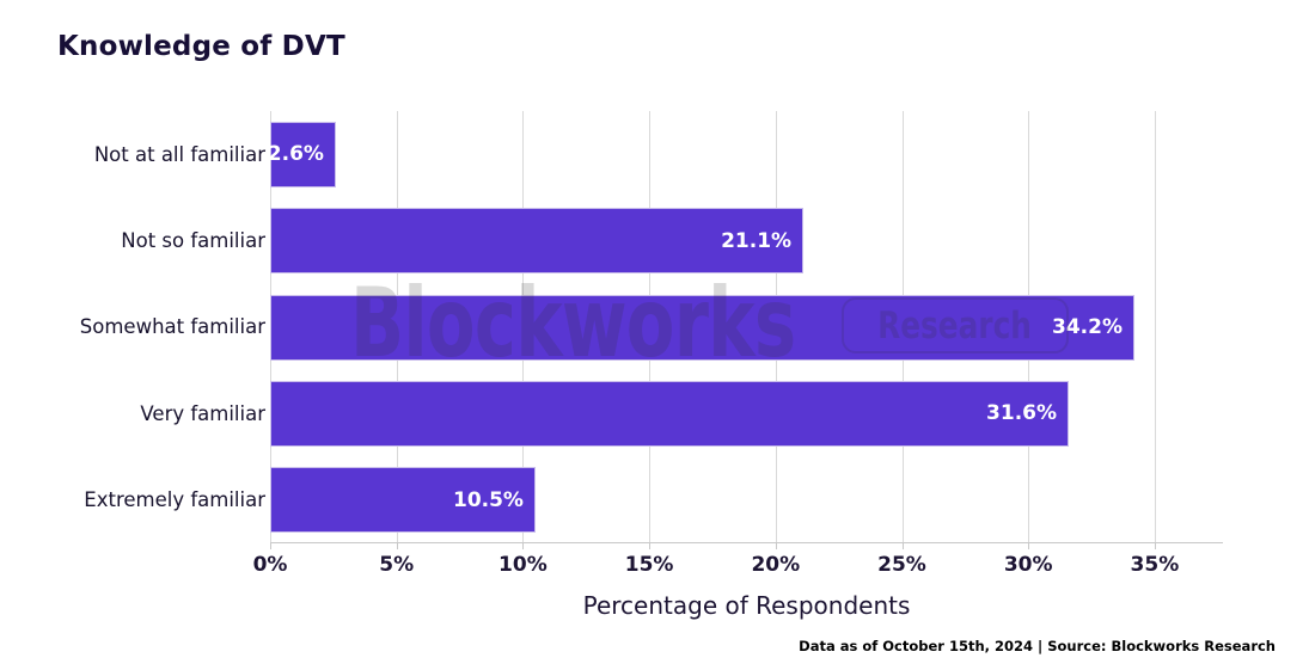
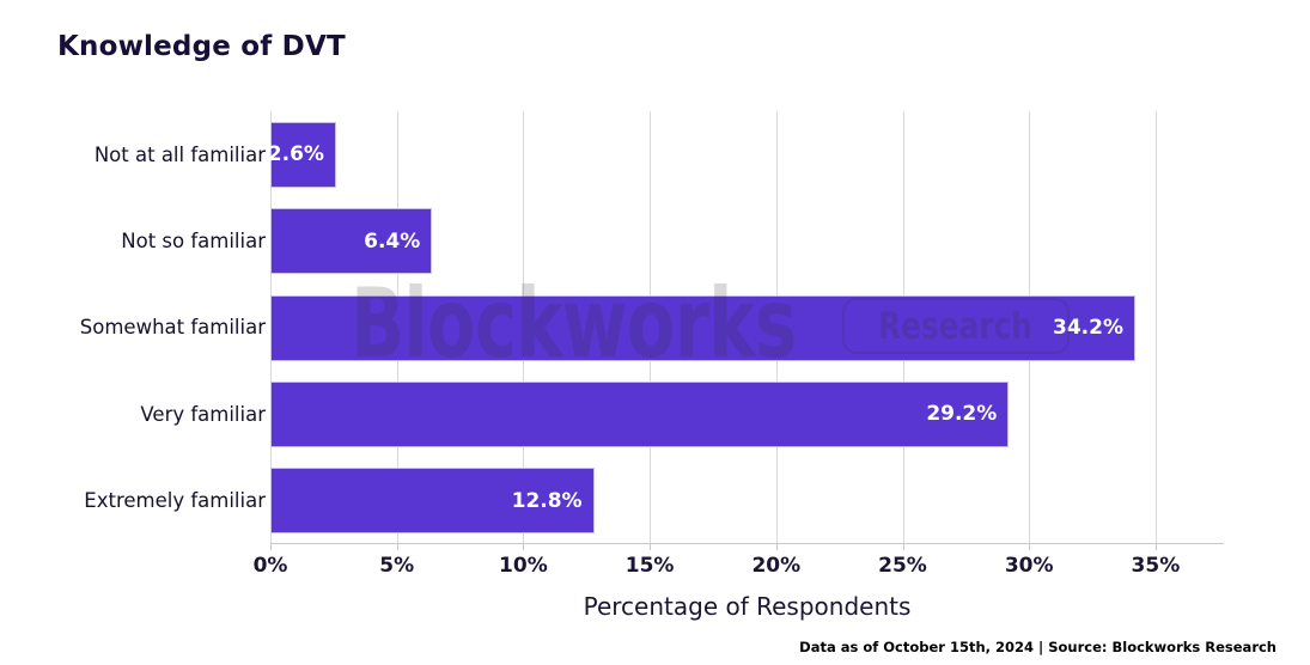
Not so familiar: 21.1% -> 6.4%
Very familiar: 31.6% -> 29.2%
Extremely familiar: 10.5% -> 12.8%
